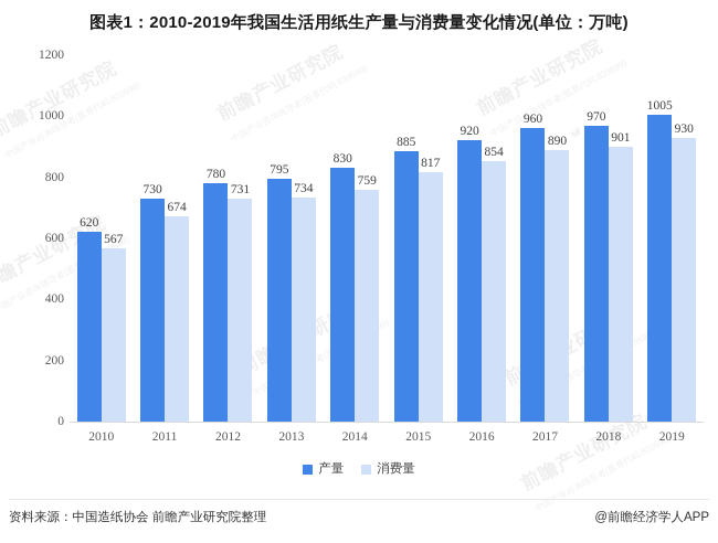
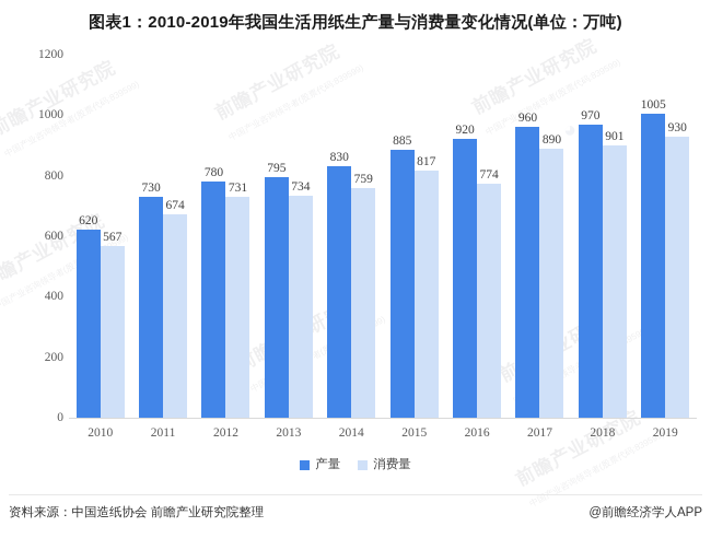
消费量/2016: 854 -> 774
